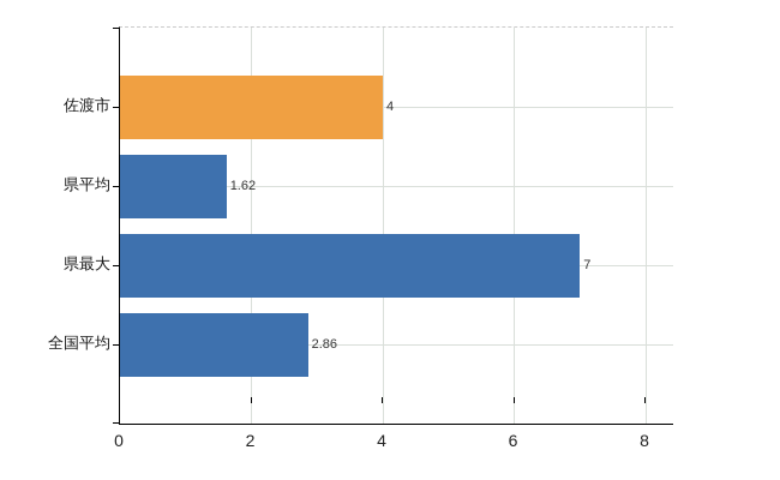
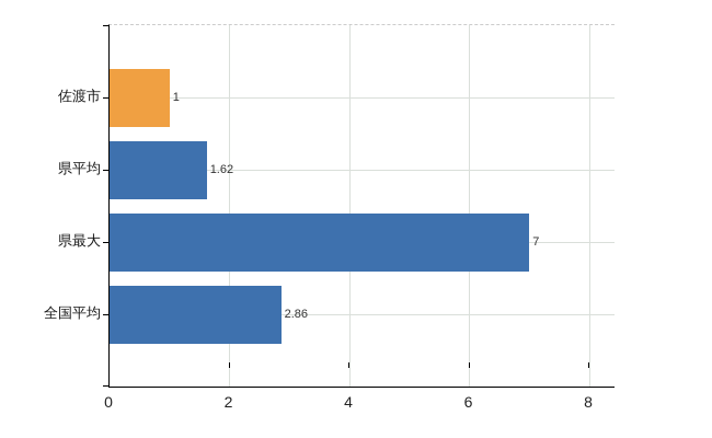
佐渡市: 4 -> 1
